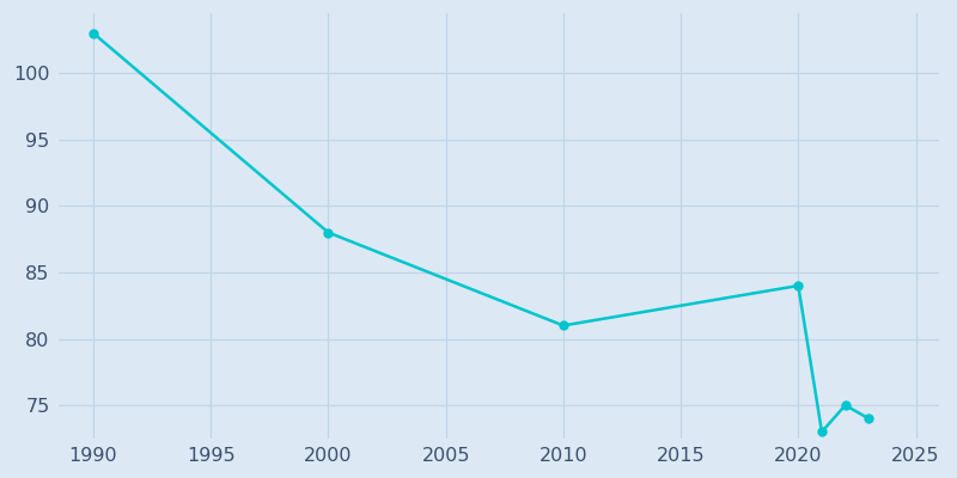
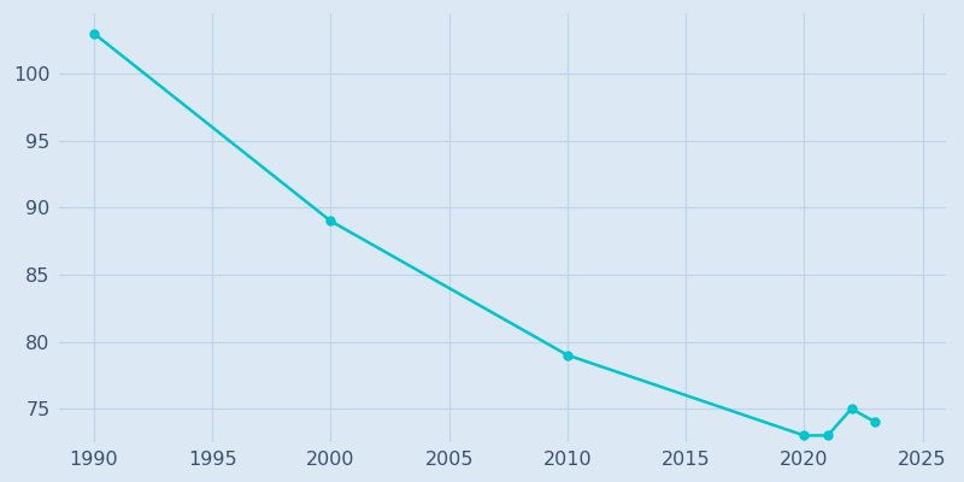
2000: 88 -> 89
2010: 81 -> 79
2020: 84 -> 73
